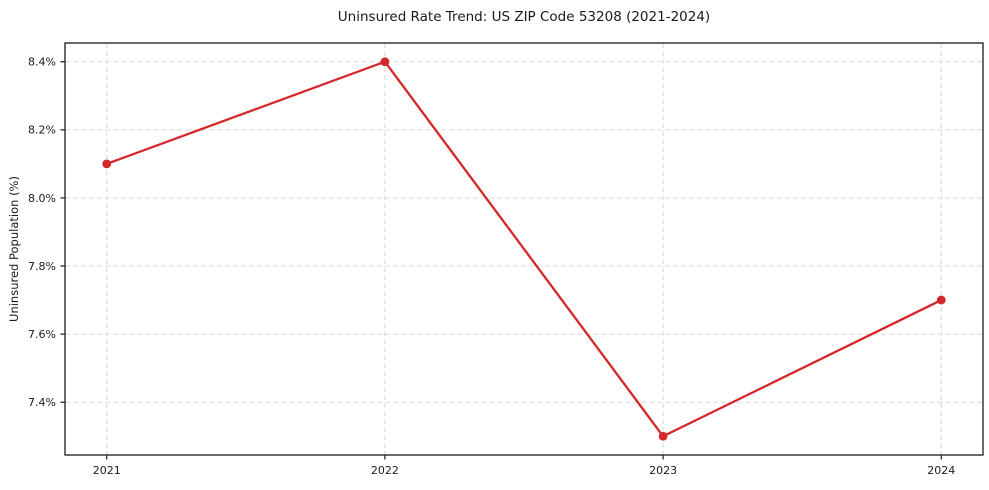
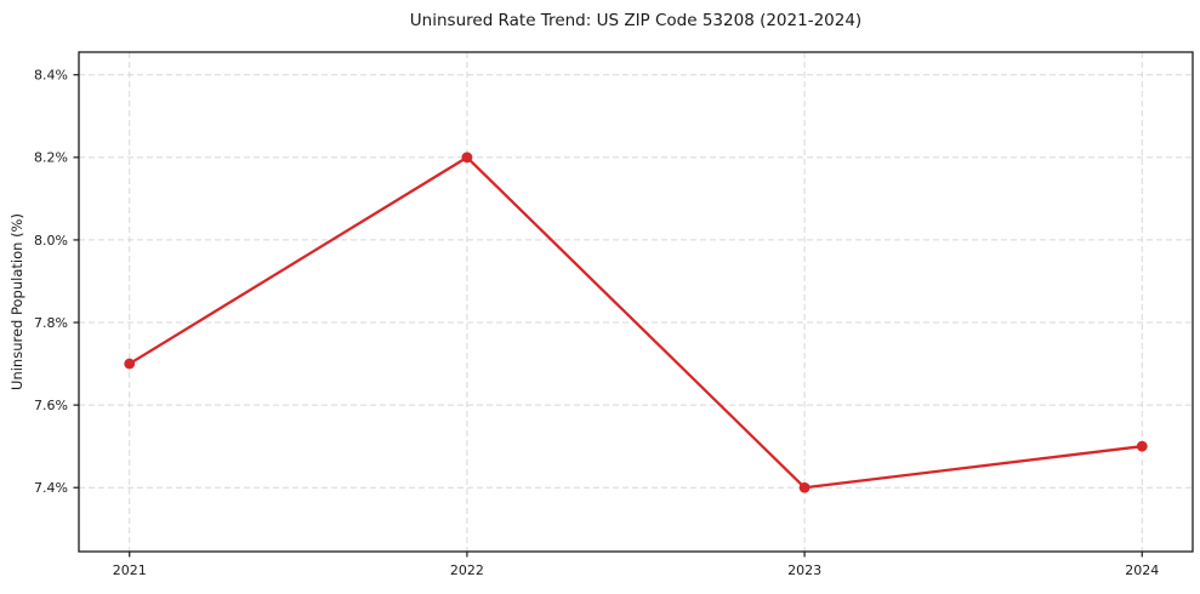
2021: 8.1% -> 7.7%
2022: 8.4% -> 8.2%
2023: 7.3% -> 7.4%
2024: 7.7% -> 7.5%
